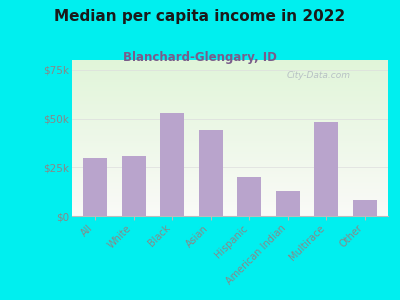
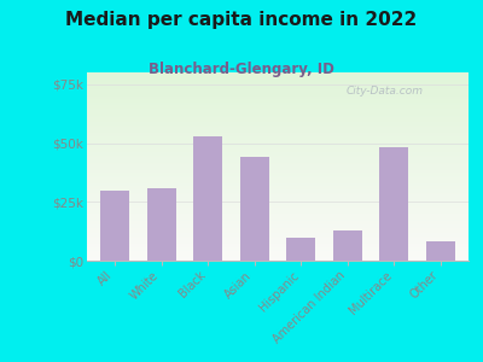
Hispanic: $20k -> $10k
